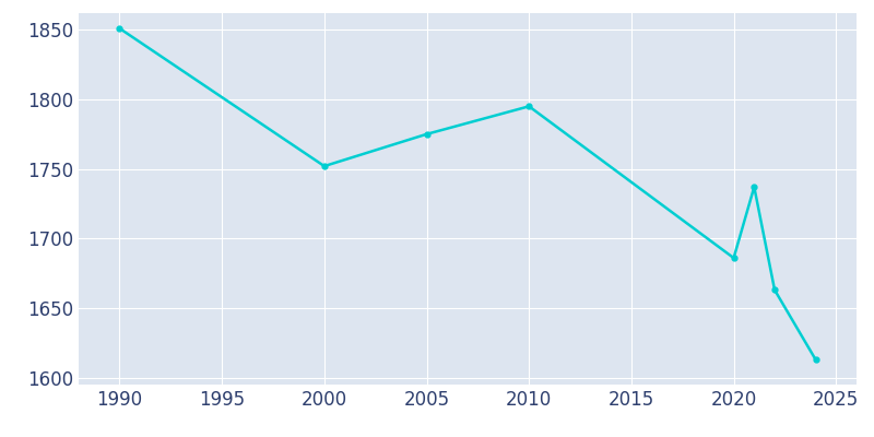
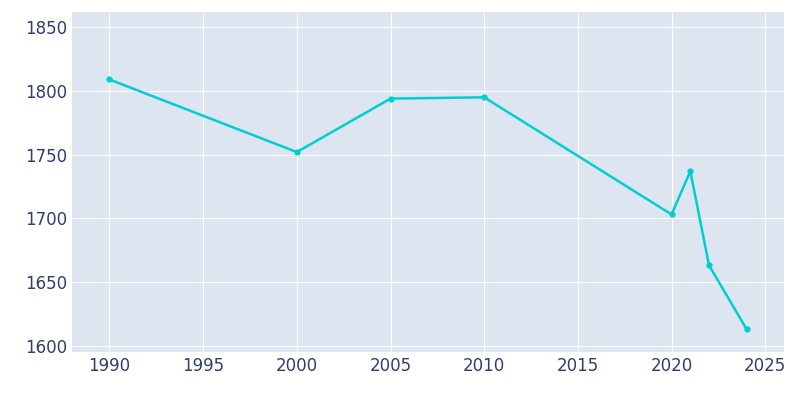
1990: 1851 -> 1809
2005: 1775 -> 1794
2020: 1686 -> 1703
